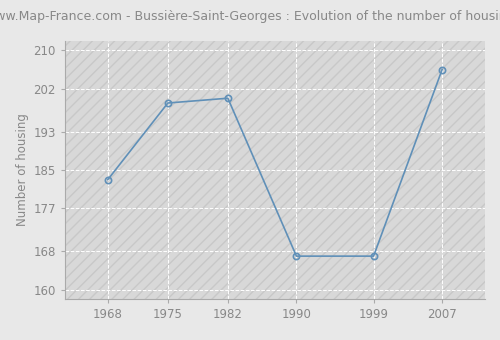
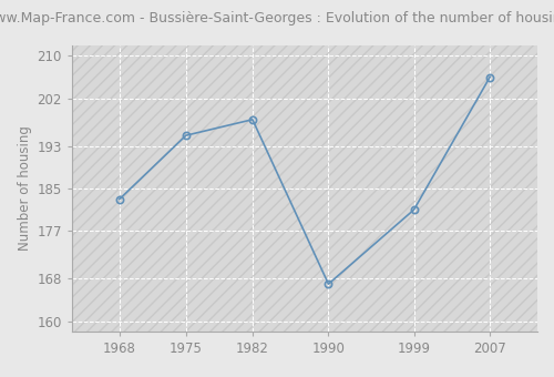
1975: 199 -> 195
1982: 200 -> 198
1999: 167 -> 181
